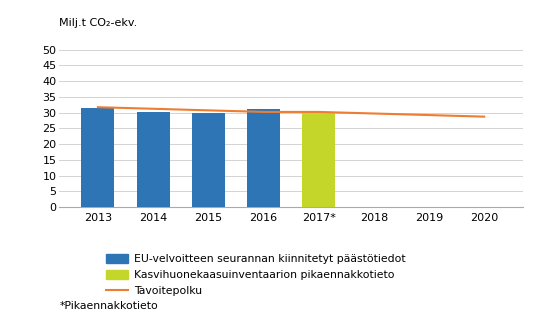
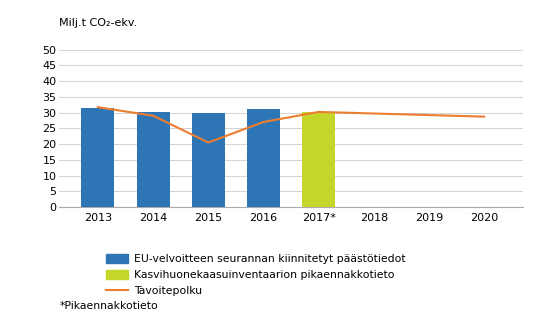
Tavoitepolku/2014: 31.2 -> 29.0
Tavoitepolku/2015: 30.7 -> 20.5
Tavoitepolku/2016: 30.2 -> 27.0
